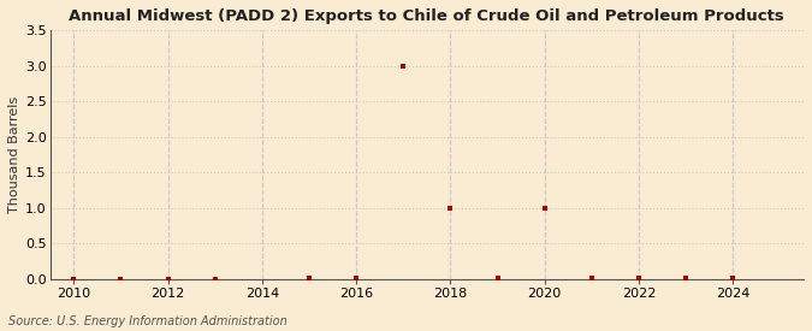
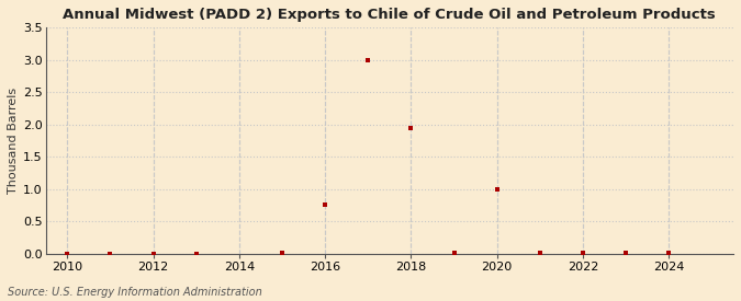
2016: 0.02 -> 0.76
2018: 1.00 -> 1.94
